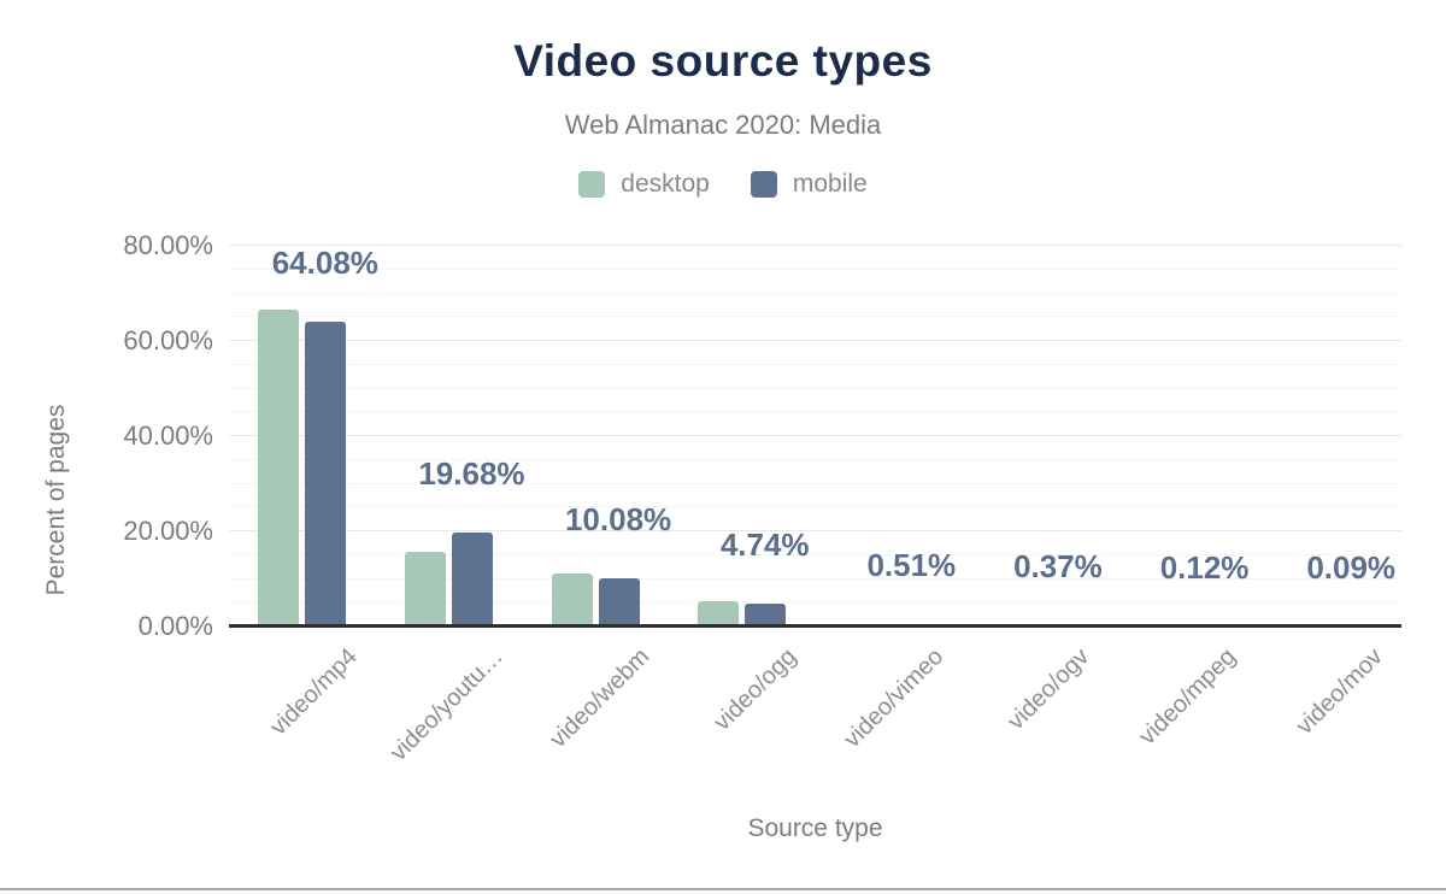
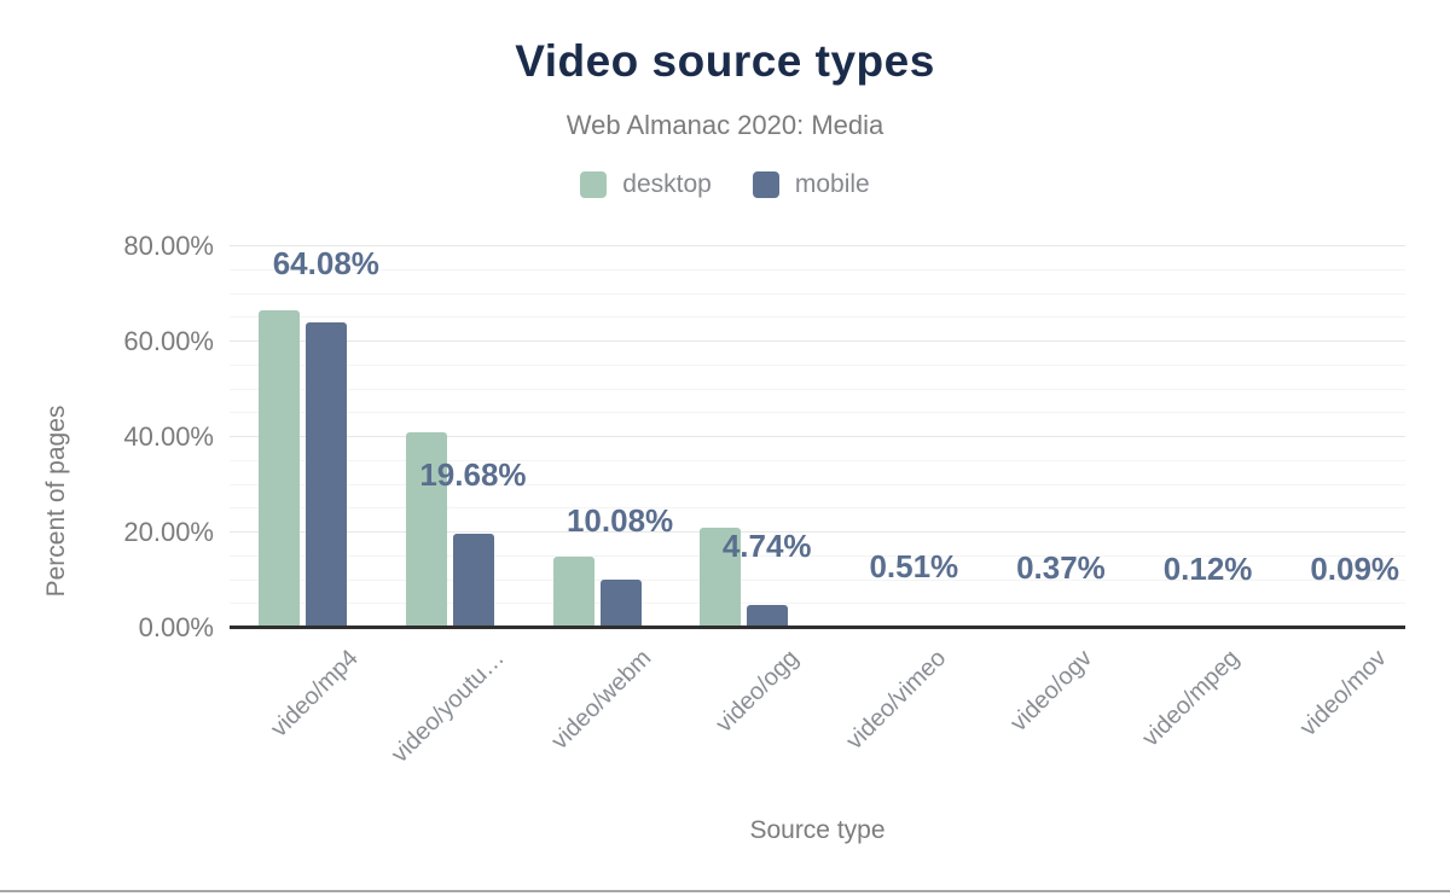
desktop/video/youtu…: 16% -> 41%
desktop/video/webm: 11% -> 15%
desktop/video/ogg: 5% -> 21%
